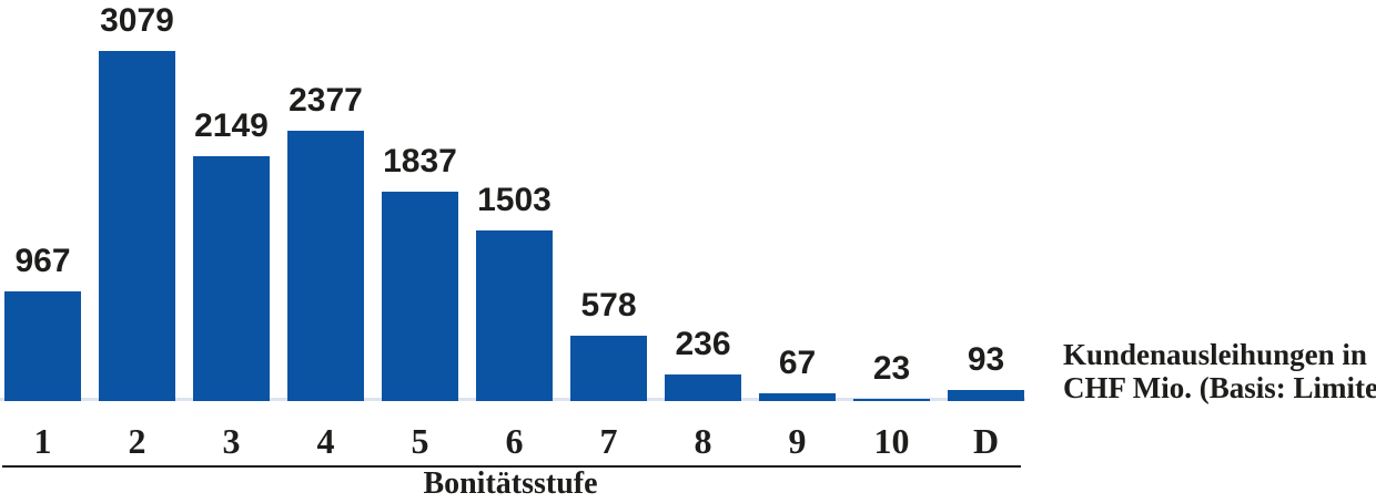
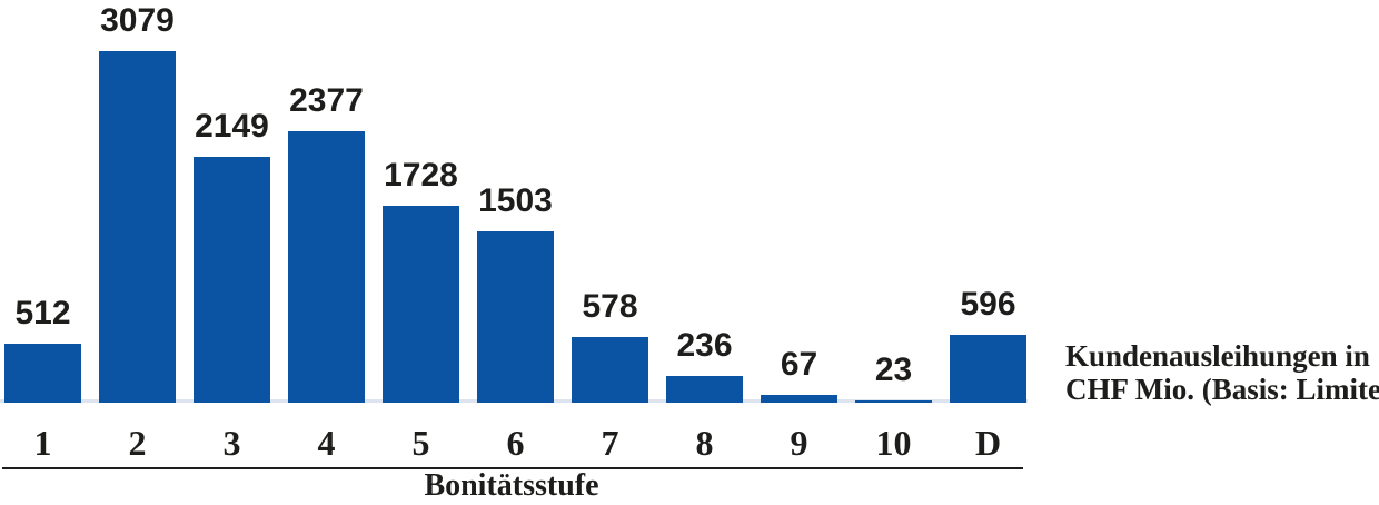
1: 967 -> 512
5: 1837 -> 1728
D: 93 -> 596
